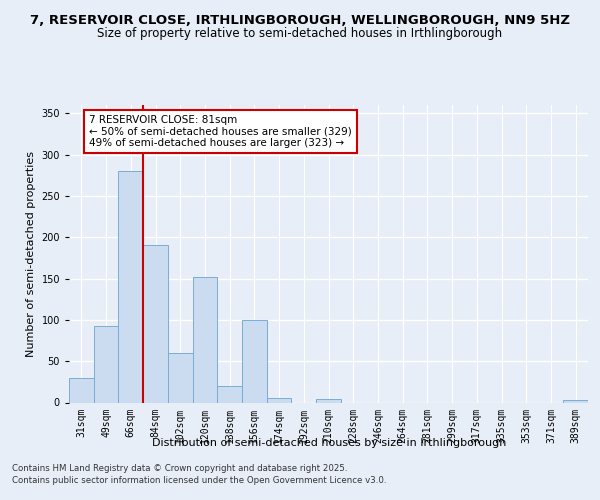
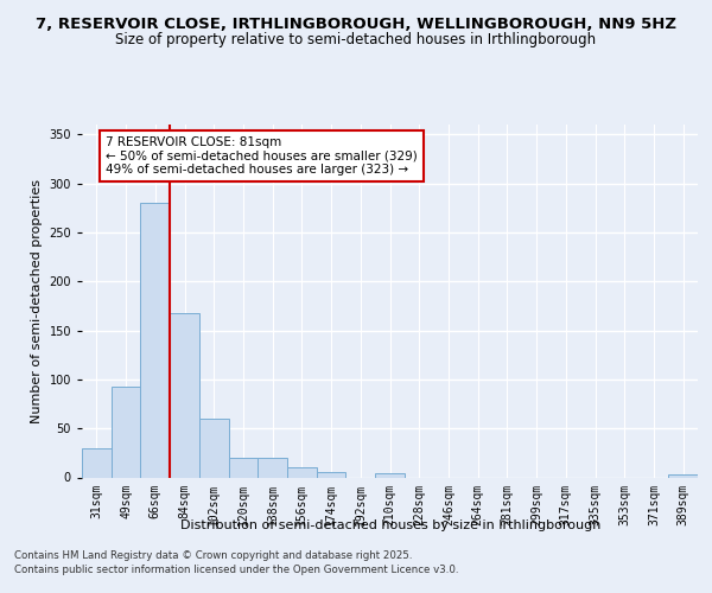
84sqm: 190 -> 168
120sqm: 152 -> 20
156sqm: 100 -> 10
